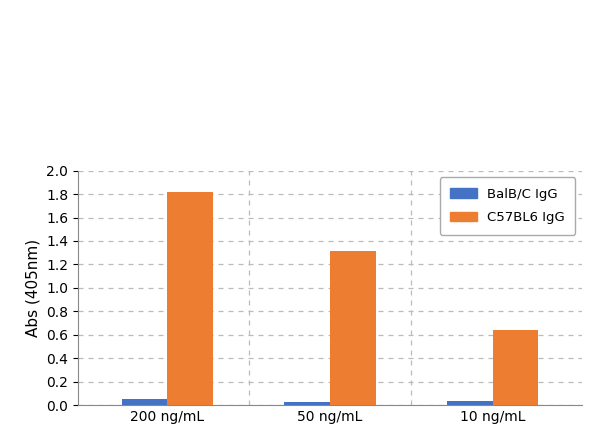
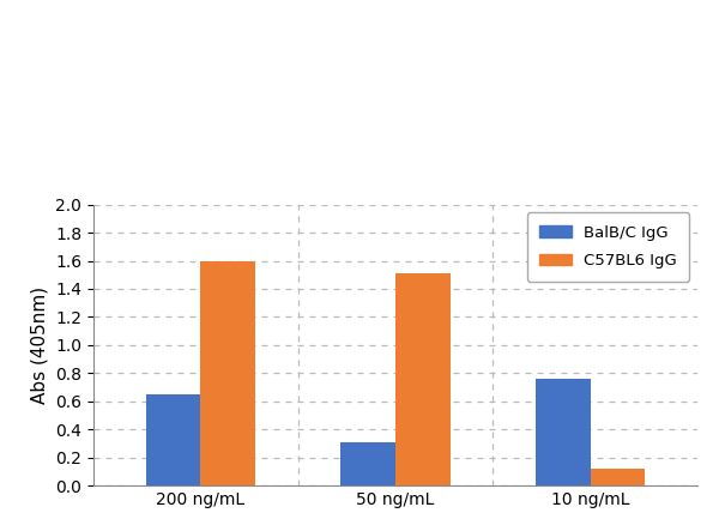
BalB/C IgG/200 ng/mL: 0.06 -> 0.65
C57BL6 IgG/200 ng/mL: 1.82 -> 1.60
BalB/C IgG/50 ng/mL: 0.03 -> 0.31
C57BL6 IgG/50 ng/mL: 1.31 -> 1.51
BalB/C IgG/10 ng/mL: 0.04 -> 0.76
C57BL6 IgG/10 ng/mL: 0.65 -> 0.12
